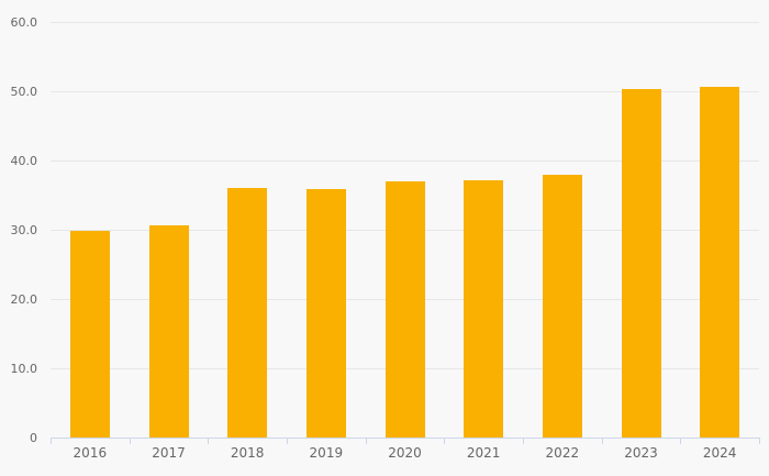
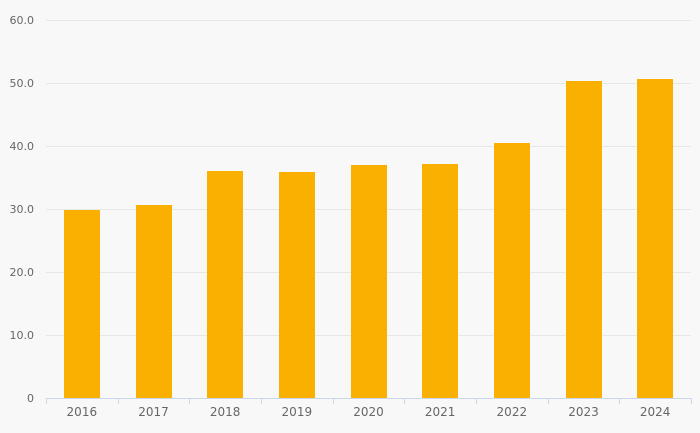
2022: 38 -> 40
